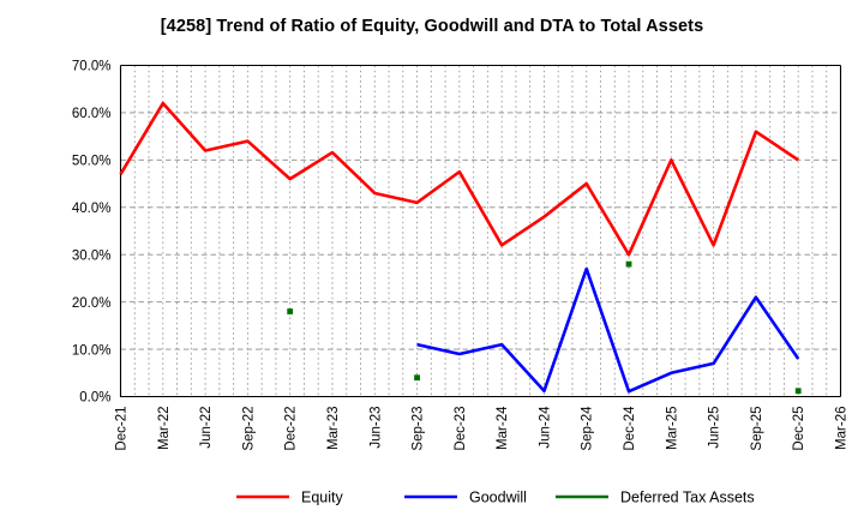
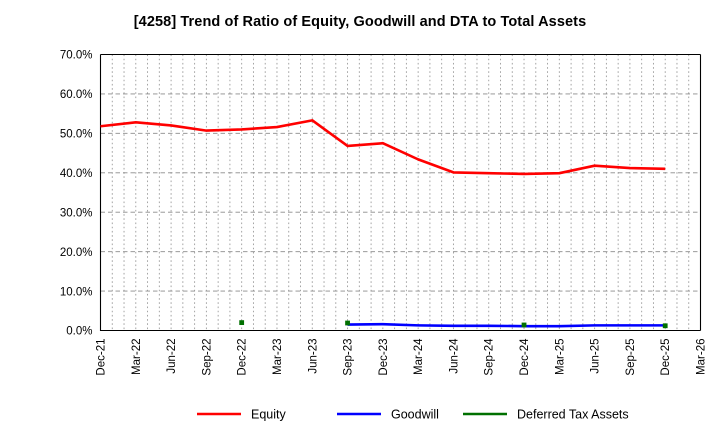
Equity/Dec-21: 47% -> 52%
Equity/Mar-22: 62% -> 53%
Equity/Sep-22: 54% -> 51%
Equity/Dec-22: 46% -> 51%
Deferred Tax Assets/Dec-22: 18% -> 2%
Equity/Jun-23: 43% -> 53%
Equity/Sep-23: 41% -> 47%
Goodwill/Sep-23: 11% -> 2%
Deferred Tax Assets/Sep-23: 4% -> 2%
Goodwill/Dec-23: 9% -> 2%
Equity/Mar-24: 32% -> 43%
Goodwill/Mar-24: 11% -> 1%
Equity/Jun-24: 38% -> 40%
Equity/Sep-24: 45% -> 40%
Goodwill/Sep-24: 27% -> 1%
Equity/Dec-24: 30% -> 40%
Deferred Tax Assets/Dec-24: 28% -> 1%
Equity/Mar-25: 50% -> 40%
Goodwill/Mar-25: 5% -> 1%
Equity/Jun-25: 32% -> 42%
Goodwill/Jun-25: 7% -> 1%
Equity/Sep-25: 56% -> 41%
Goodwill/Sep-25: 21% -> 1%
Equity/Dec-25: 50% -> 41%
Goodwill/Dec-25: 8% -> 1%
